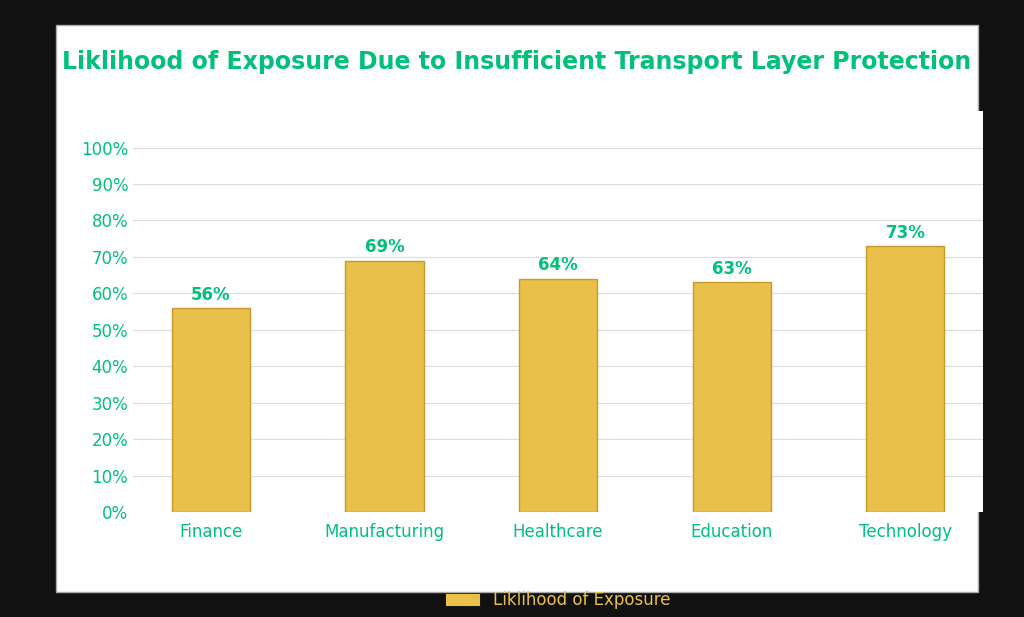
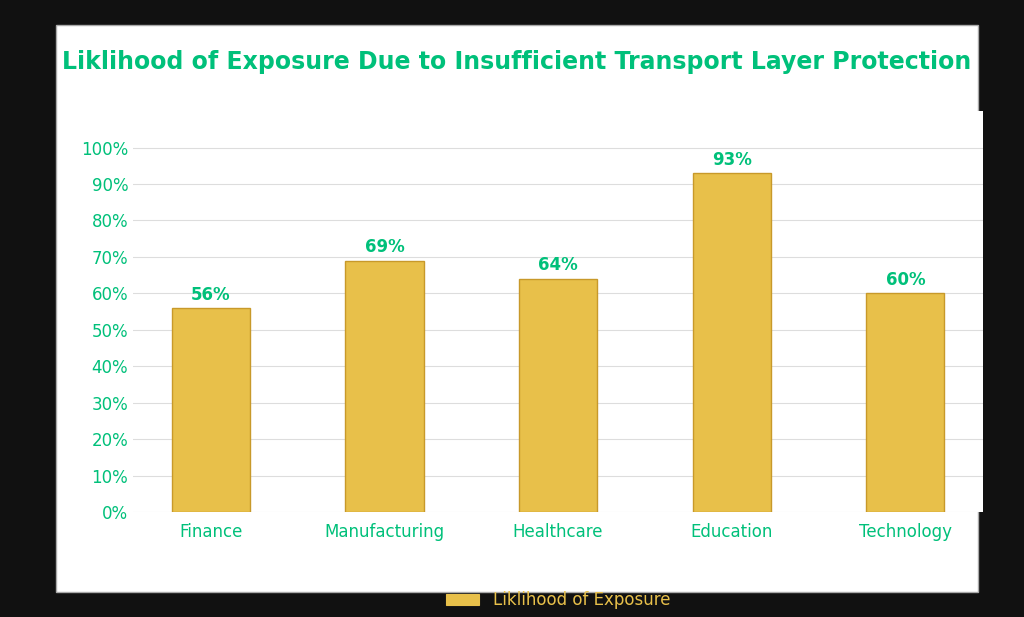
Education: 63% -> 93%
Technology: 73% -> 60%
